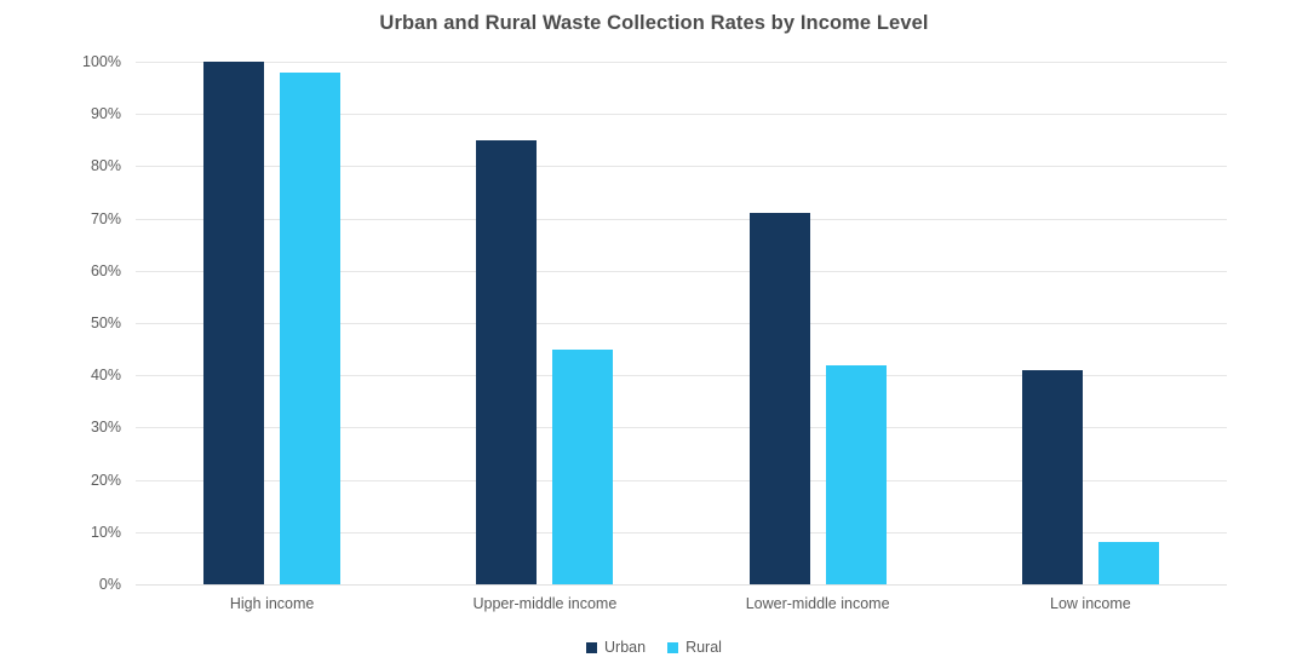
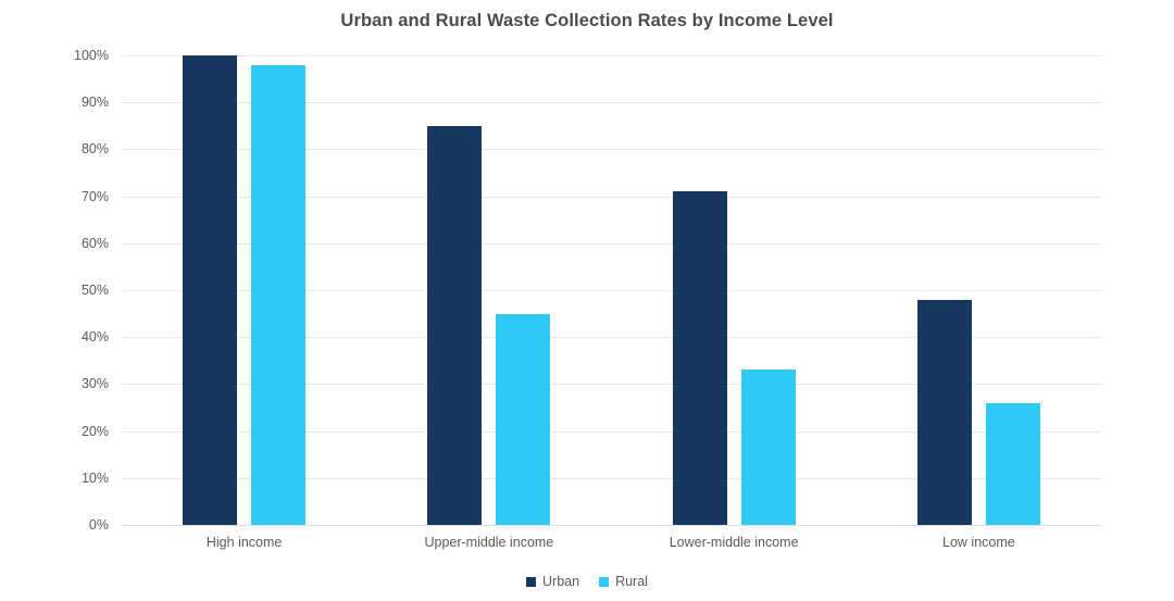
Rural/Lower-middle income: 42% -> 33%
Urban/Low income: 41% -> 48%
Rural/Low income: 8% -> 26%
